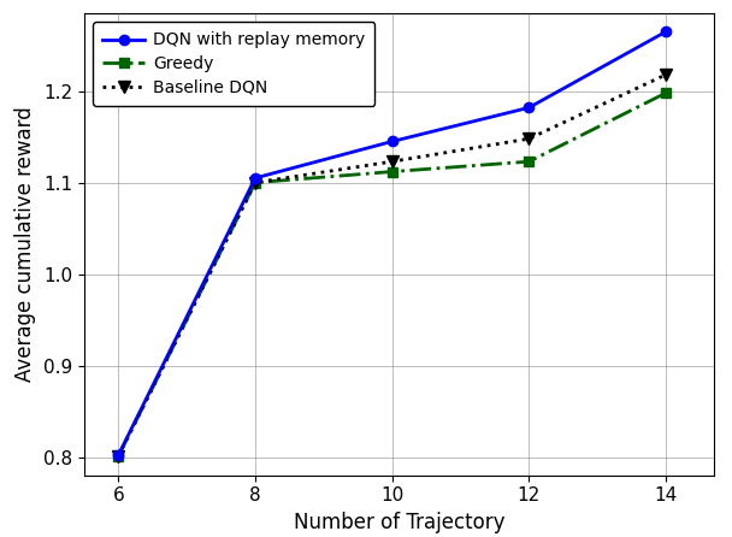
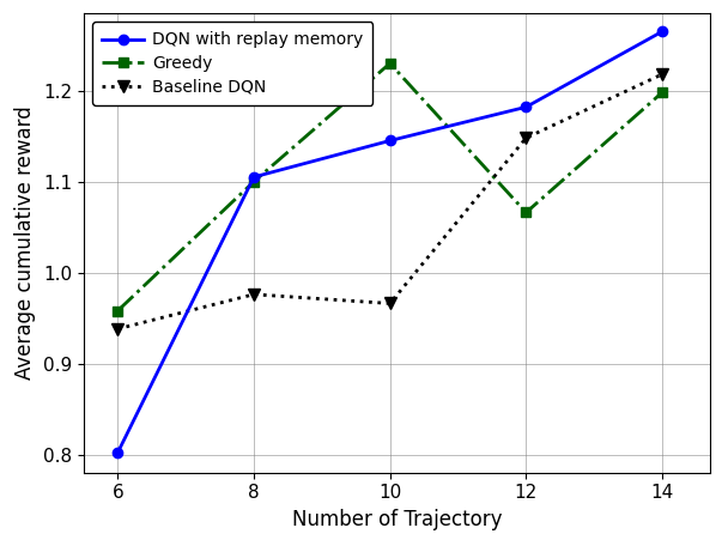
Greedy/6: 0.801 -> 0.958
Baseline DQN/6: 0.801 -> 0.938
Baseline DQN/8: 1.100 -> 0.976
Greedy/10: 1.112 -> 1.230
Baseline DQN/10: 1.123 -> 0.966
Greedy/12: 1.123 -> 1.066
